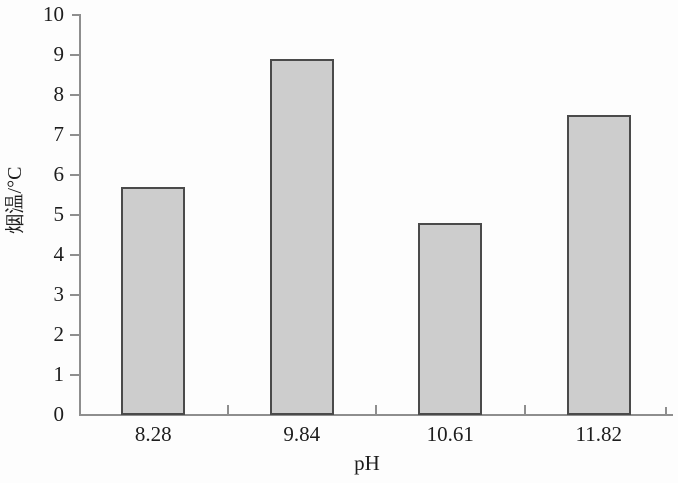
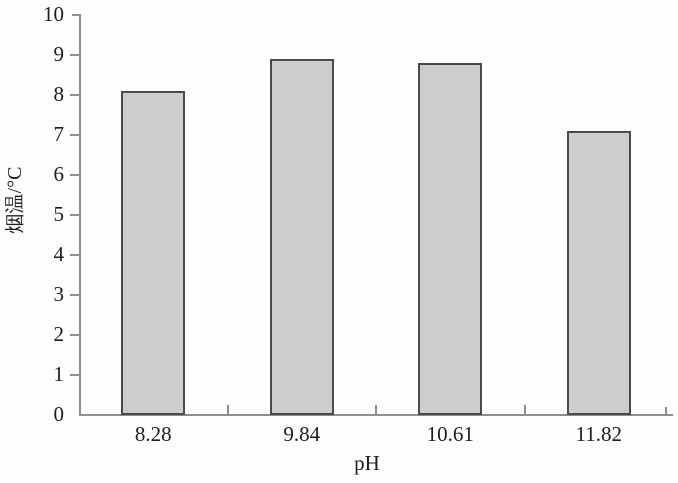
8.28: 5.7 -> 8.1
10.61: 4.8 -> 8.8
11.82: 7.5 -> 7.1
